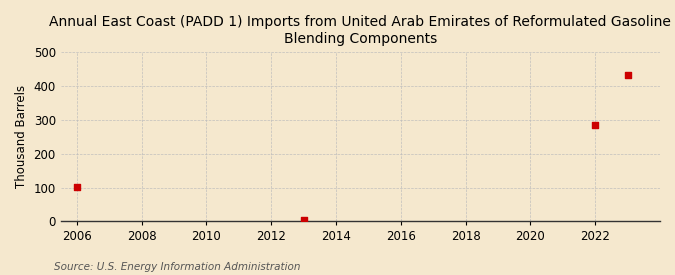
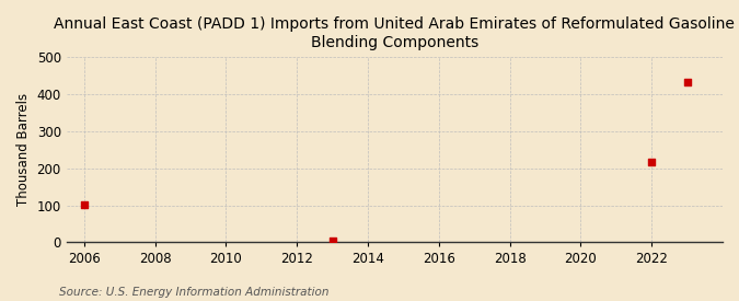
2022: 284 -> 215
